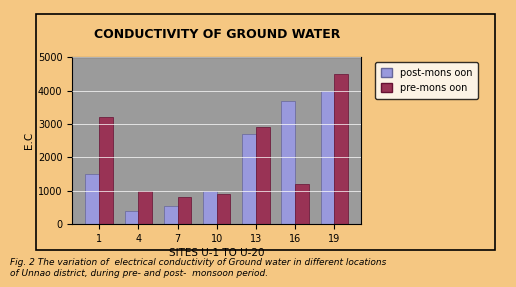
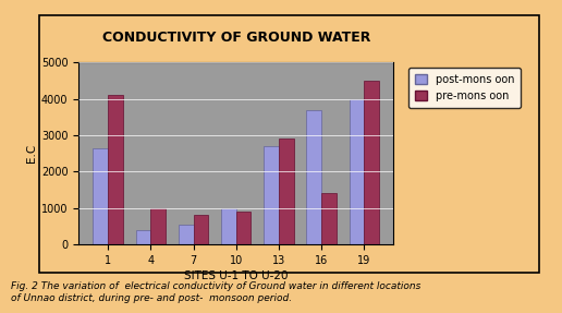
post-mons oon/1: 1500 -> 2650
pre-mons oon/1: 3200 -> 4100
pre-mons oon/16: 1200 -> 1400
